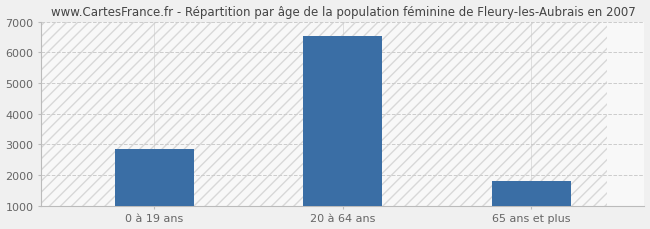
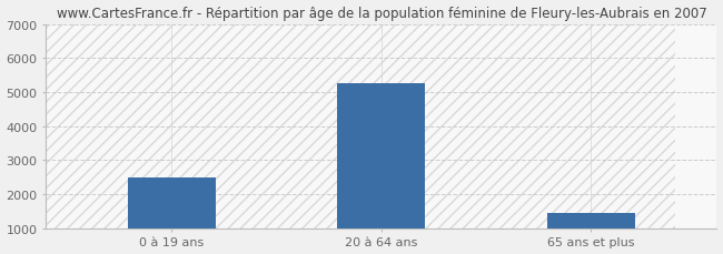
0 à 19 ans: 2850 -> 2500
20 à 64 ans: 6530 -> 5250
65 ans et plus: 1800 -> 1450
